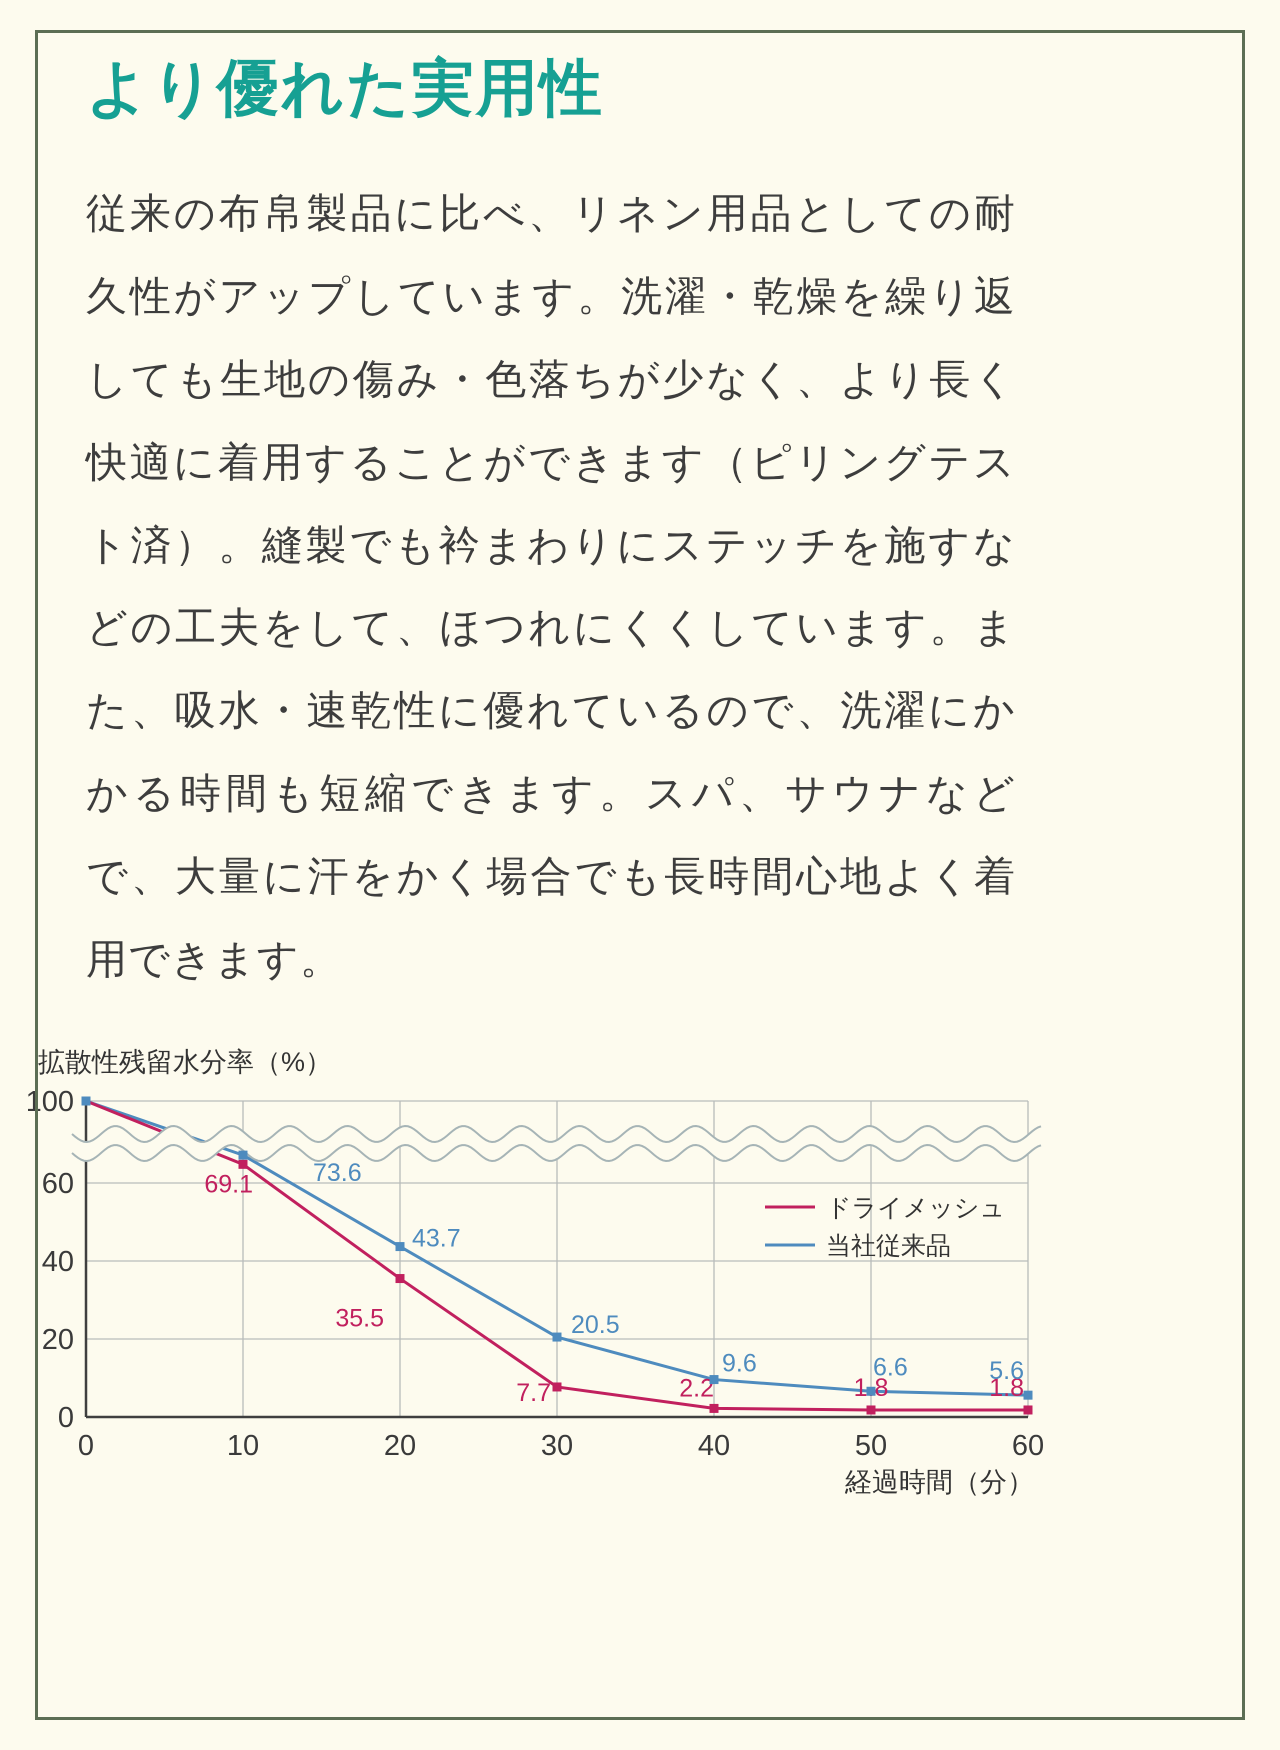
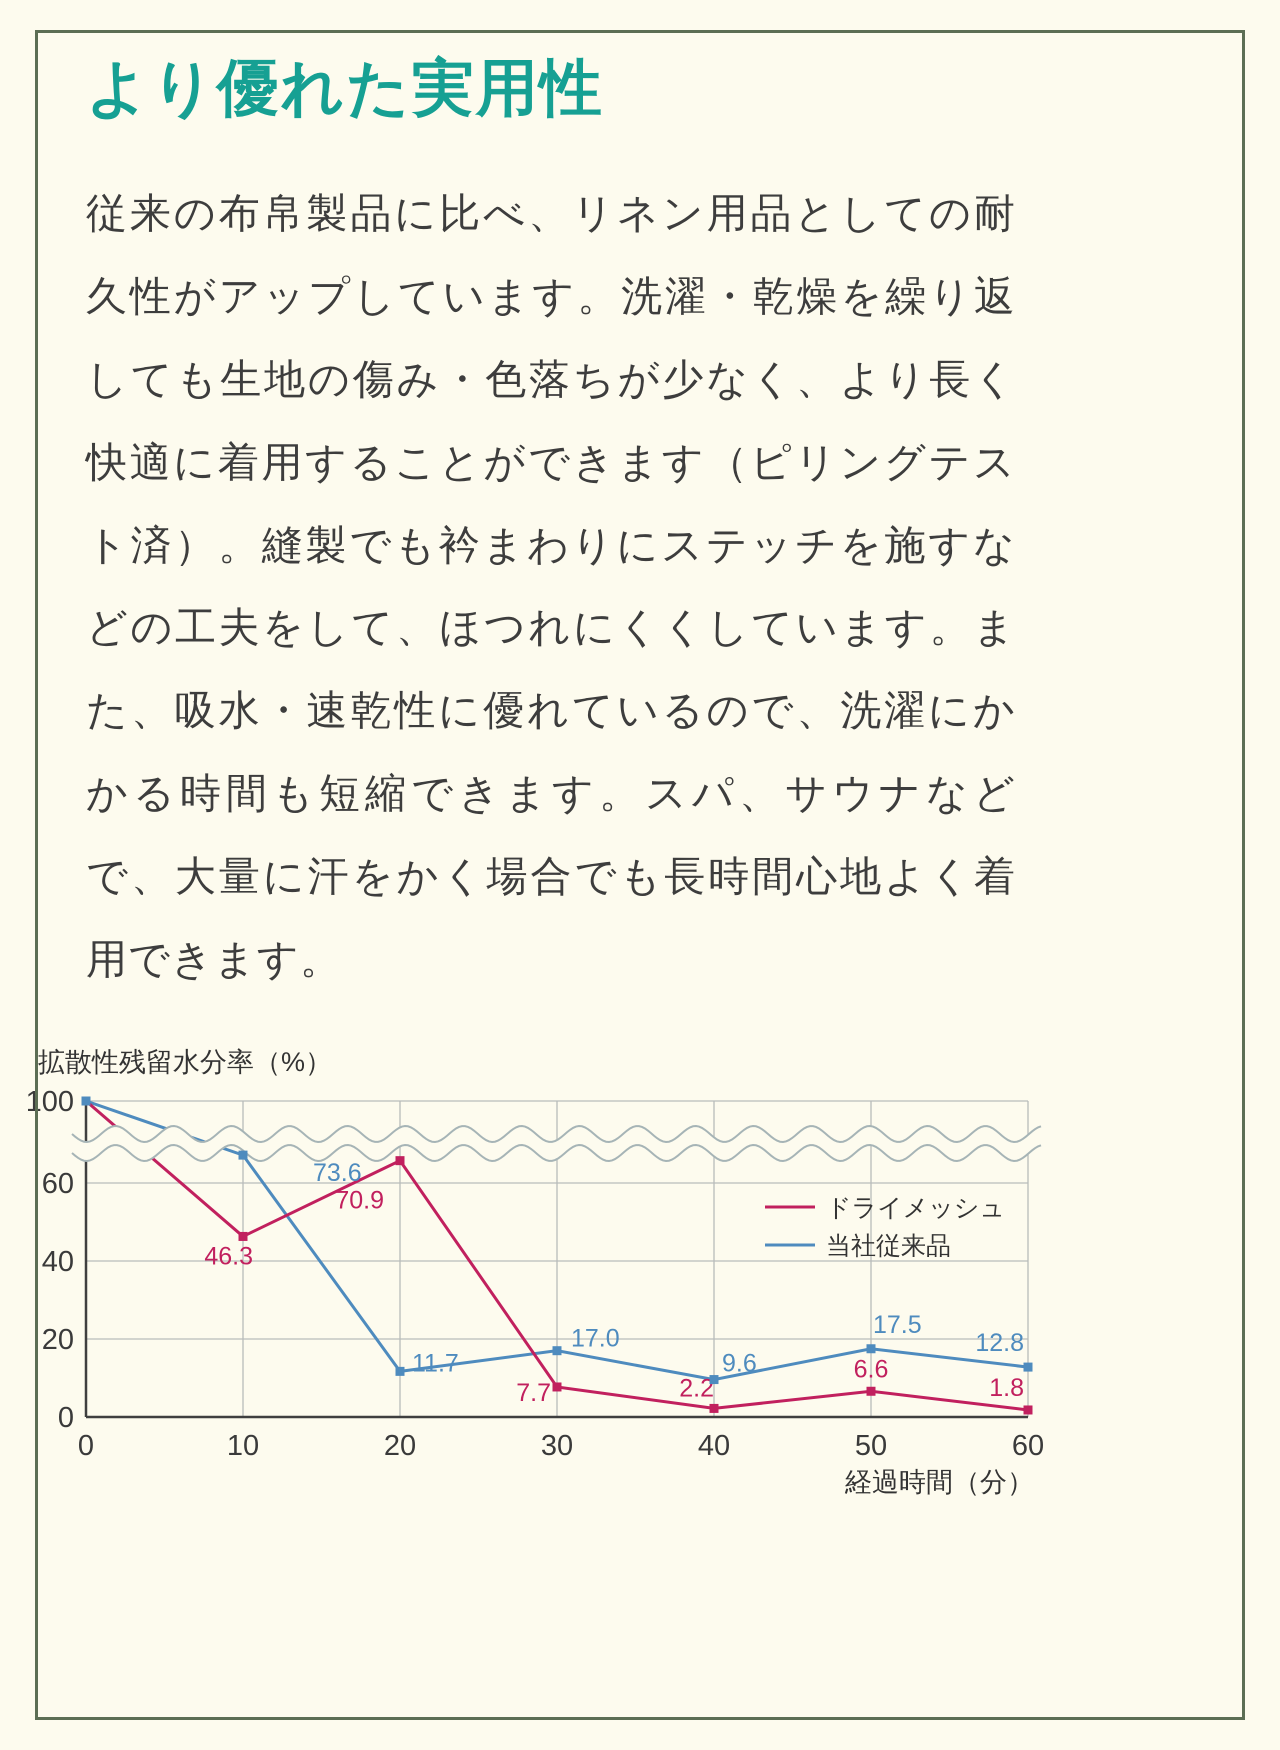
ドライメッシュ/10: 69.1 -> 46.3
ドライメッシュ/20: 35.5 -> 70.9
当社従来品/20: 43.7 -> 11.7
当社従来品/30: 20.5 -> 17.0
ドライメッシュ/50: 1.8 -> 6.6
当社従来品/50: 6.6 -> 17.5
当社従来品/60: 5.6 -> 12.8
